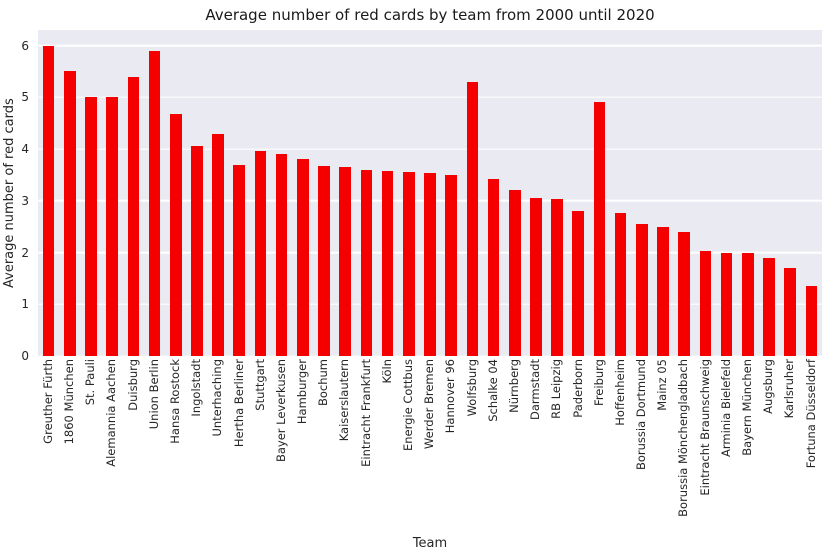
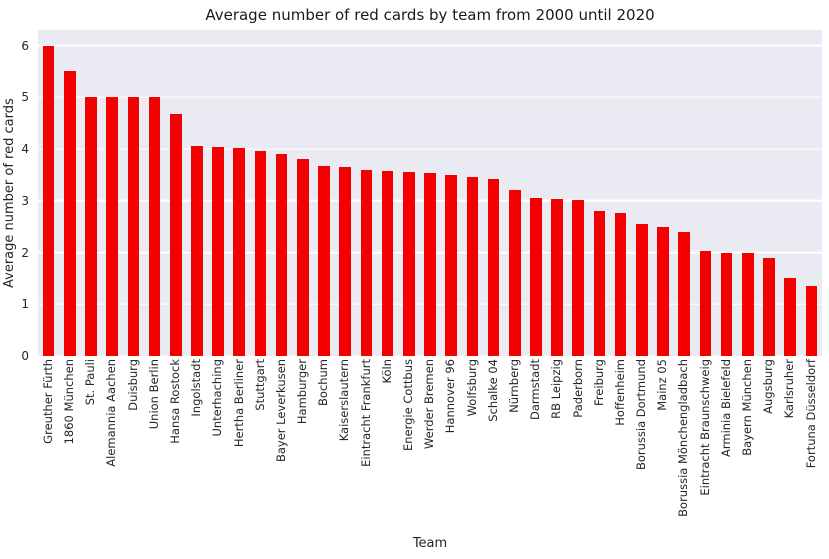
Duisburg: 5.4 -> 5.0
Union Berlin: 5.9 -> 5.0
Unterhaching: 4.3 -> 4.0
Hertha Berliner: 3.7 -> 4.0
Wolfsburg: 5.3 -> 3.5
Paderborn: 2.8 -> 3.0
Freiburg: 4.9 -> 2.8
Karlsruher: 1.7 -> 1.5
